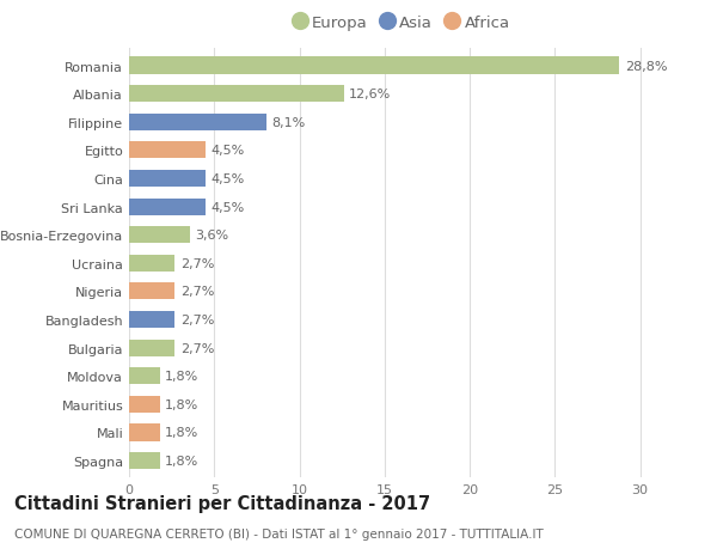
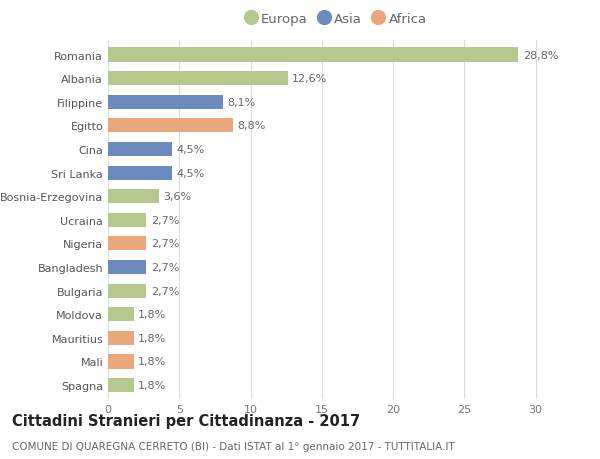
Egitto: 4,5% -> 8,8%
